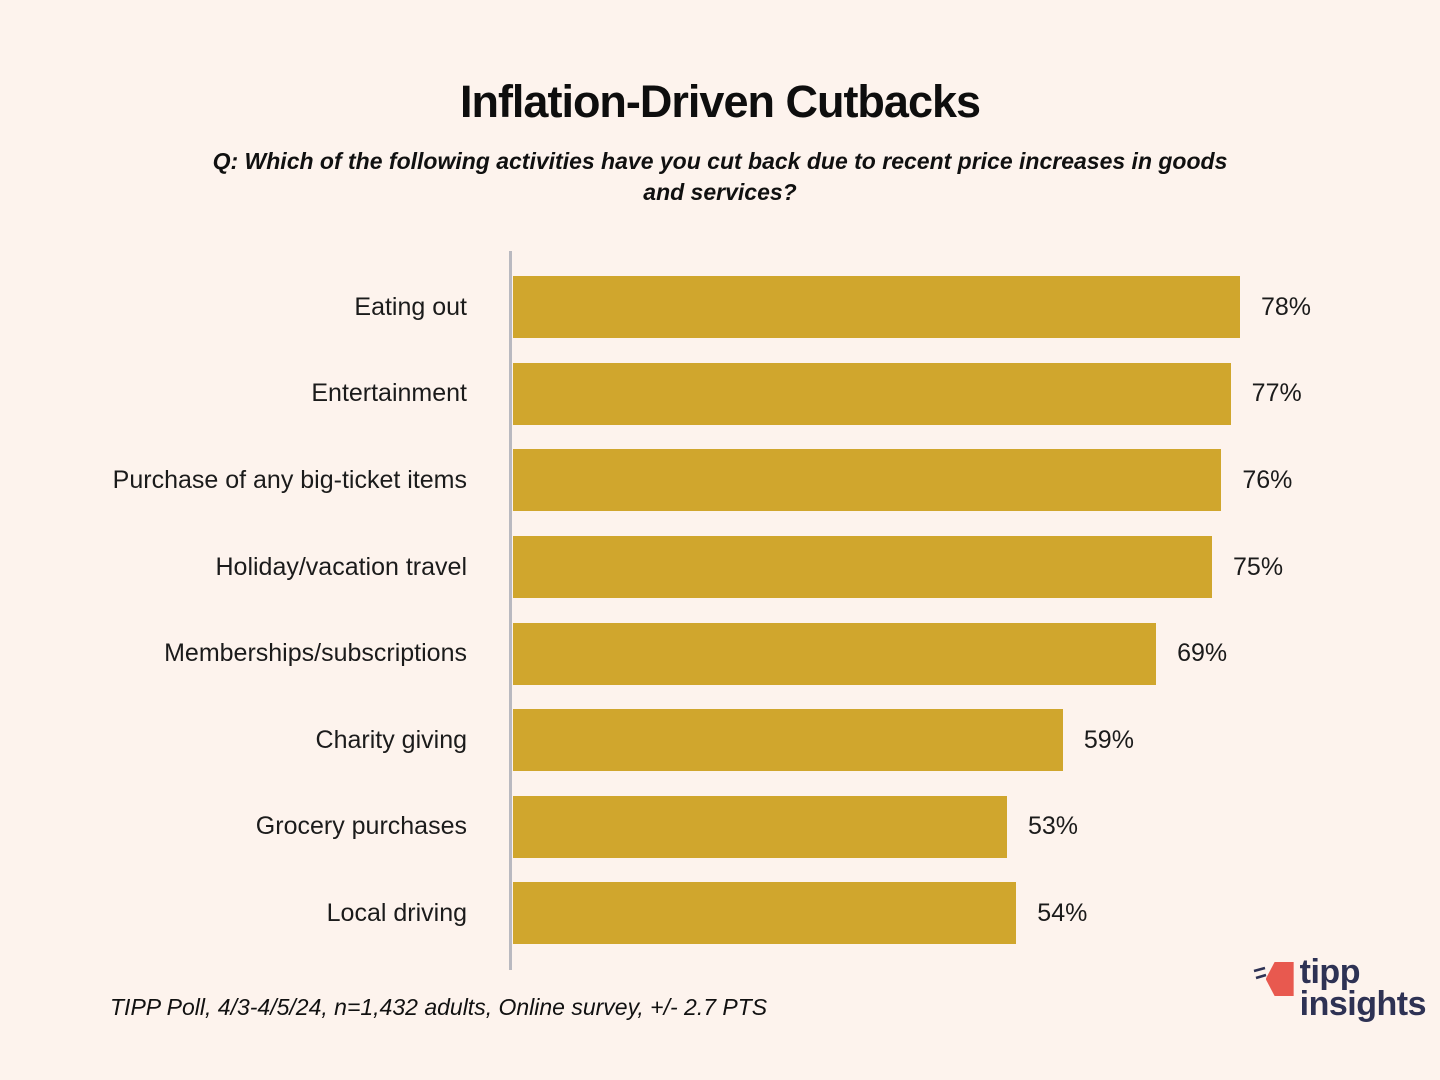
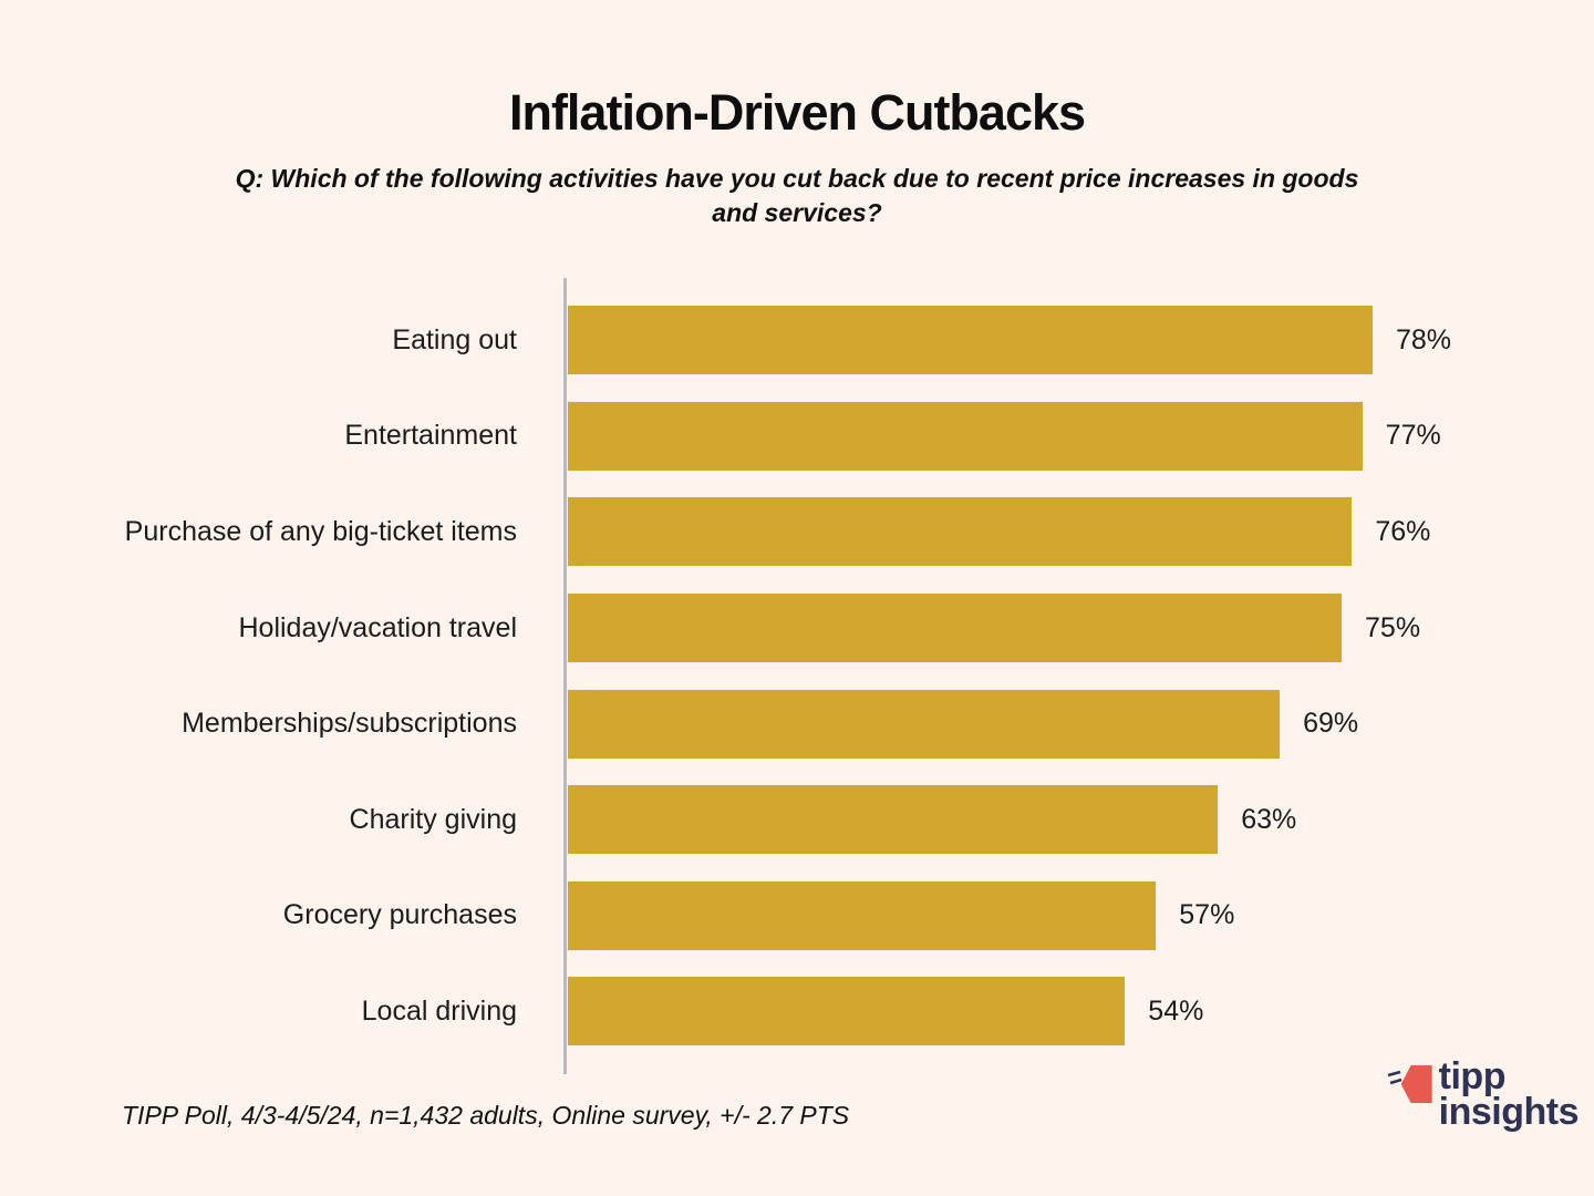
Charity giving: 59% -> 63%
Grocery purchases: 53% -> 57%
